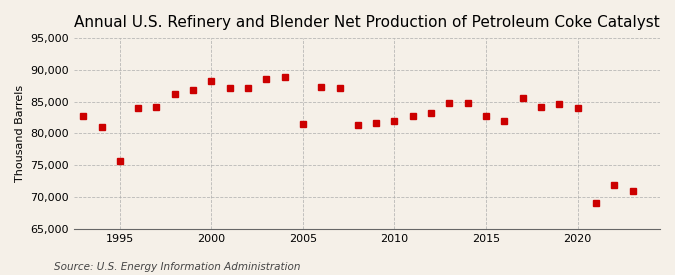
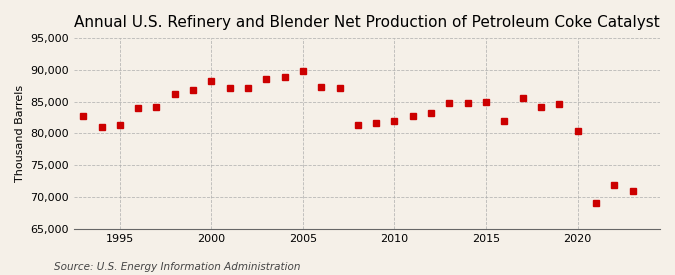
1995: 75,600 -> 81,300
2005: 81,400 -> 89,900
2015: 82,800 -> 85,000
2020: 84,000 -> 80,400
